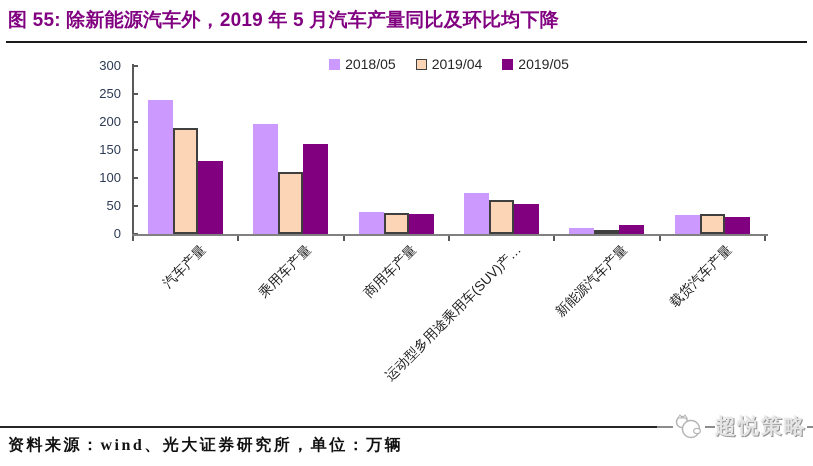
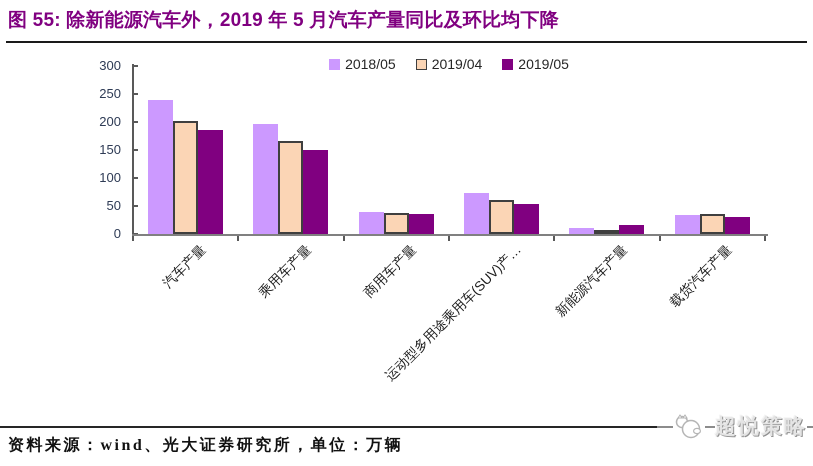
2019/04/汽车产量: 190 -> 200
2019/05/汽车产量: 130 -> 190
2019/04/乘用车产量: 110 -> 170
2019/05/乘用车产量: 160 -> 150
